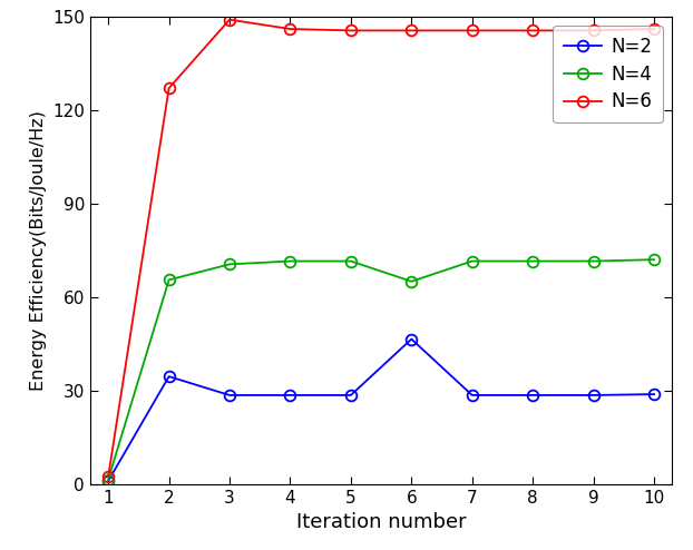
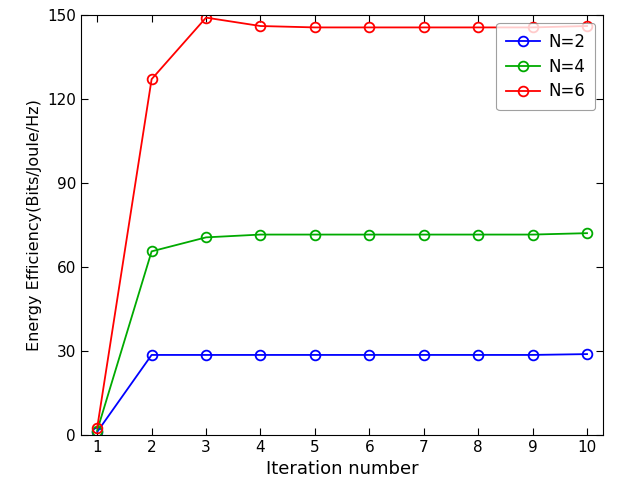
N=2/2: 34.5 -> 28.5
N=2/6: 46.5 -> 28.5
N=4/6: 65.0 -> 71.5
